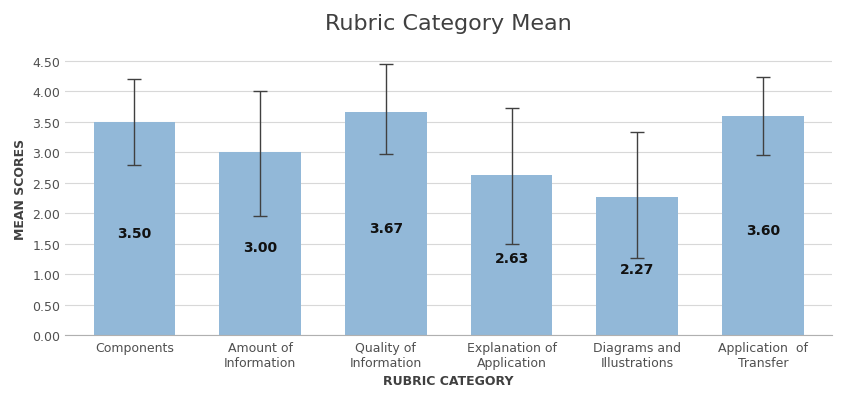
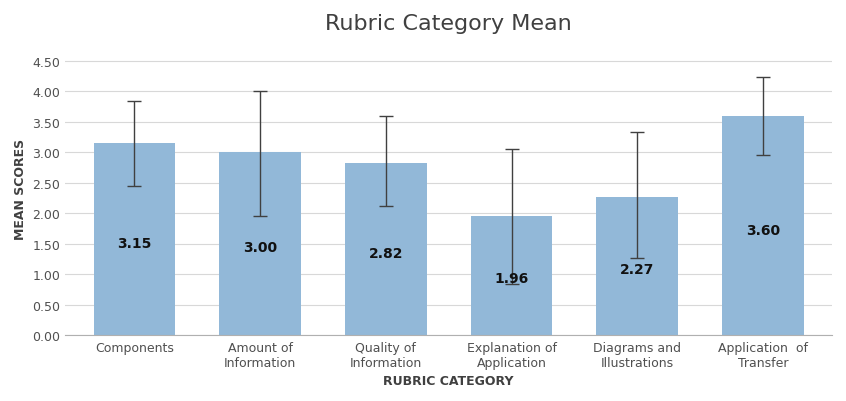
Components: 3.50 -> 3.15
Quality of Information: 3.67 -> 2.82
Explanation of Application: 2.63 -> 1.96
